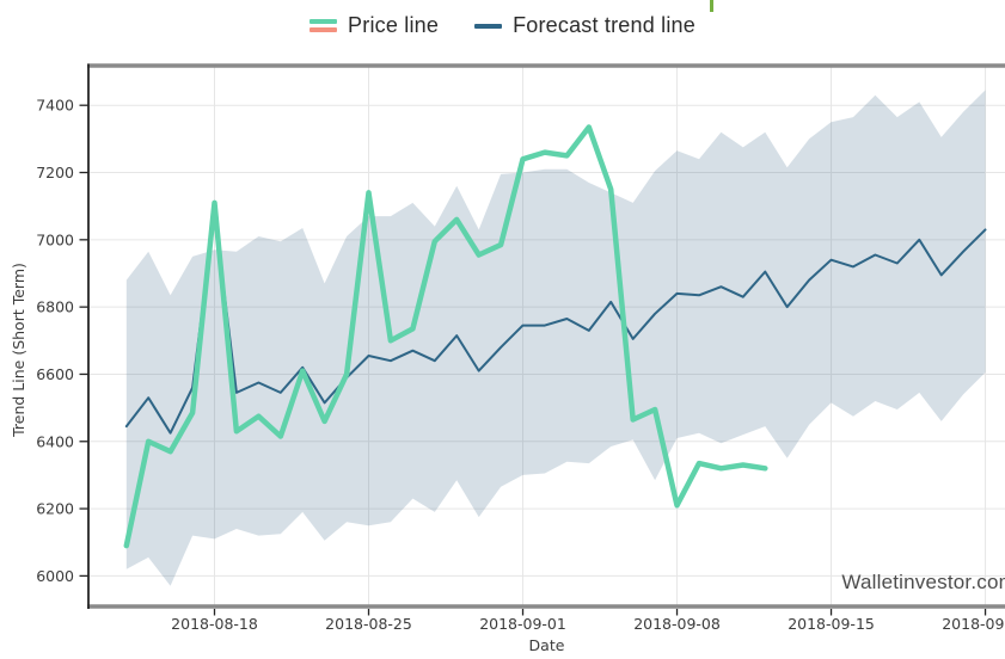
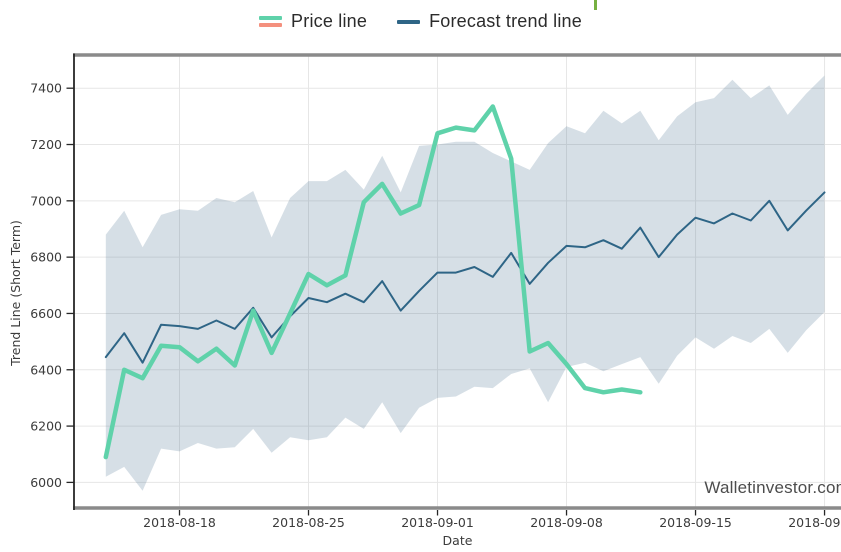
Price line/2018-08-18: 7110 -> 6480
Forecast trend line/2018-08-18: 7080 -> 6560
Price line/2018-08-25: 7140 -> 6740
Price line/2018-09-08: 6210 -> 6420
